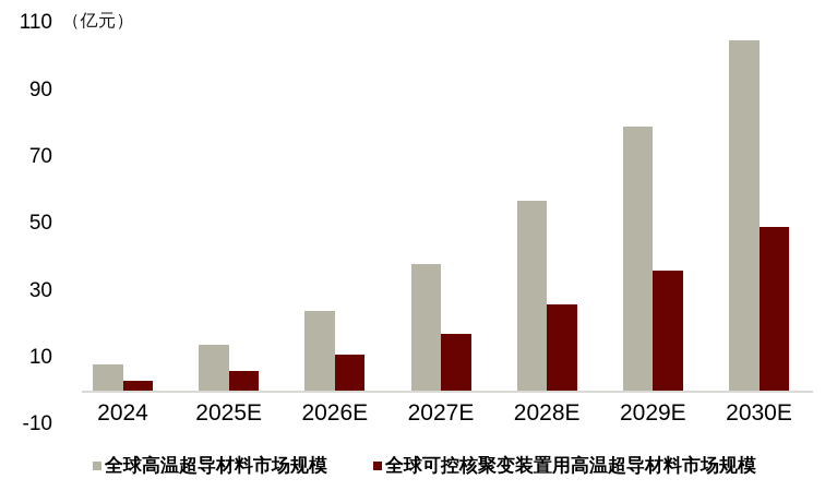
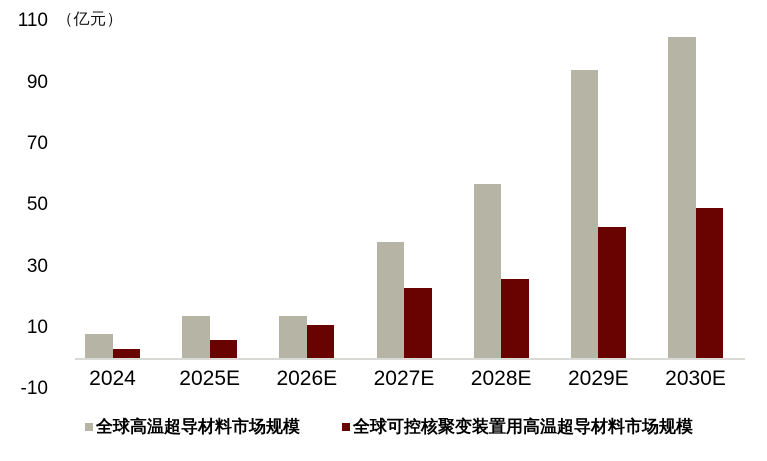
全球高温超导材料市场规模/2026E: 24 -> 14
全球可控核聚变装置用高温超导材料市场规模/2027E: 17 -> 23
全球高温超导材料市场规模/2029E: 79 -> 94
全球可控核聚变装置用高温超导材料市场规模/2029E: 36 -> 43
